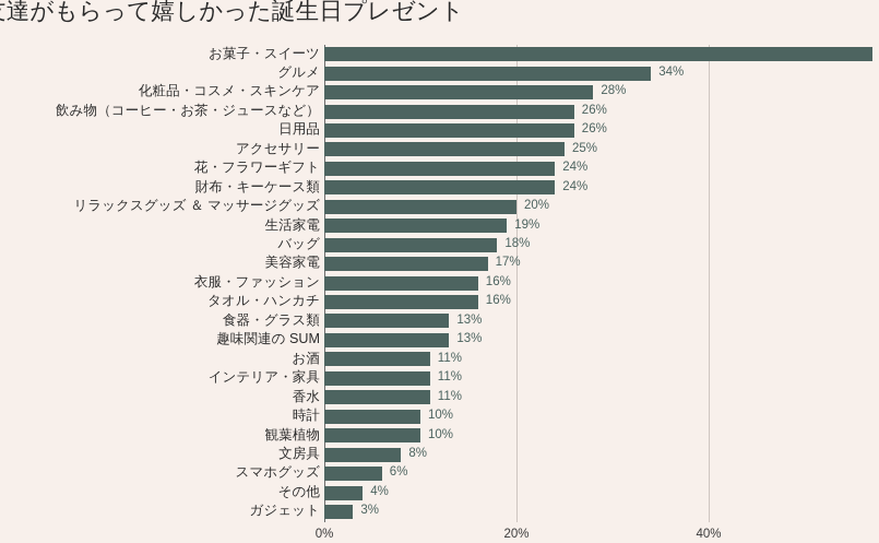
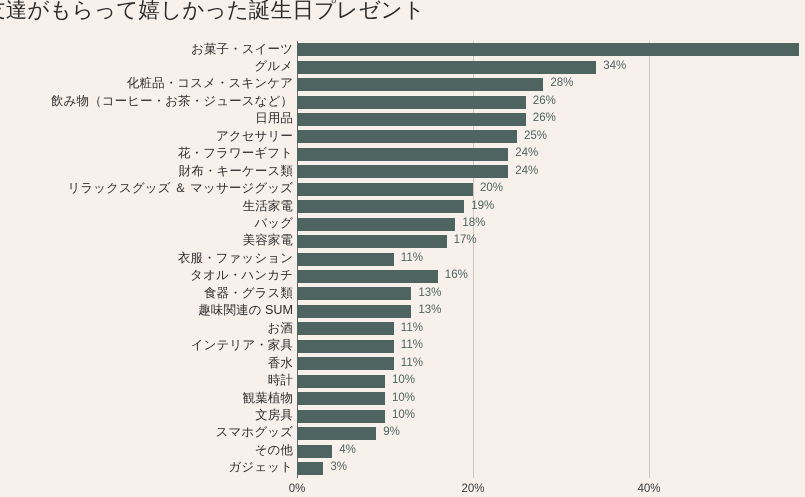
衣服・ファッション: 16% -> 11%
文房具: 8% -> 10%
スマホグッズ: 6% -> 9%
